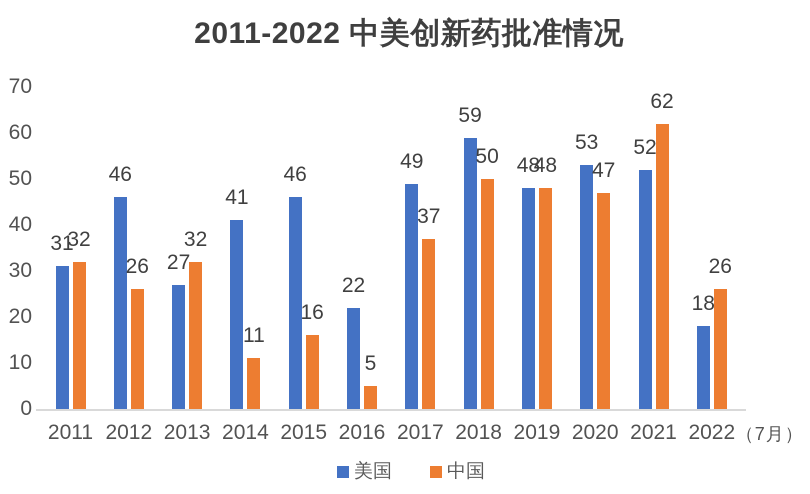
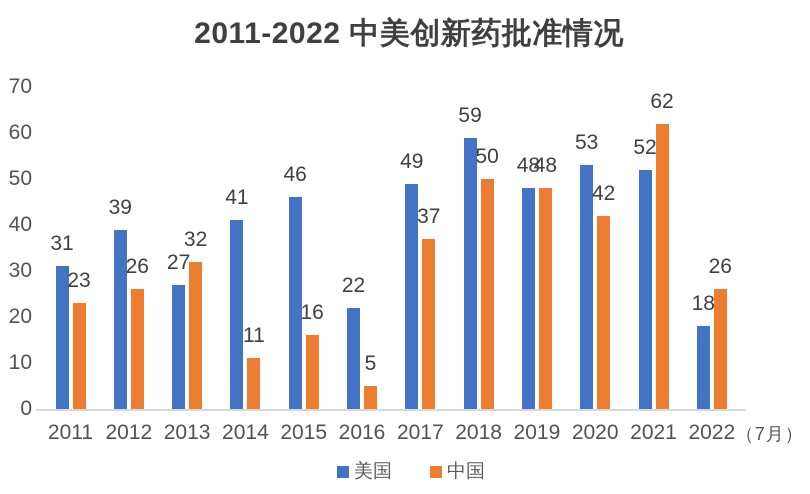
中国/2011: 32 -> 23
美国/2012: 46 -> 39
中国/2020: 47 -> 42
